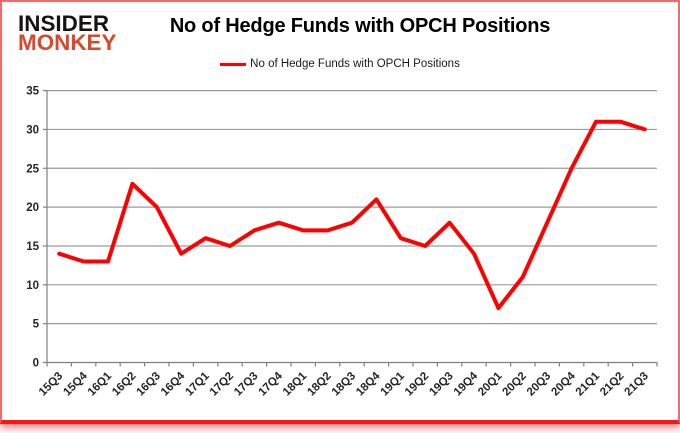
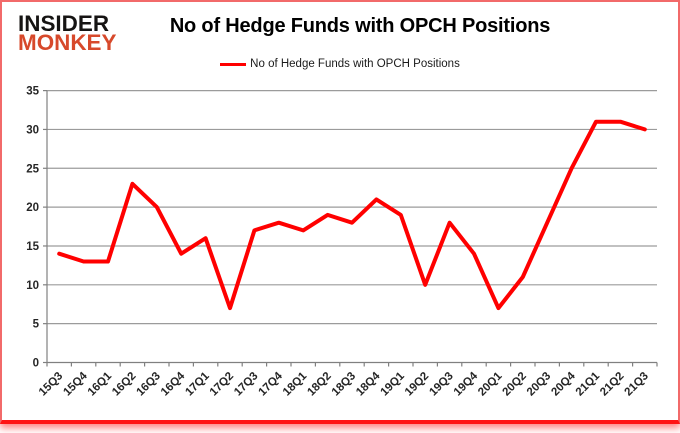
17Q2: 15 -> 7
18Q2: 17 -> 19
19Q1: 16 -> 19
19Q2: 15 -> 10
